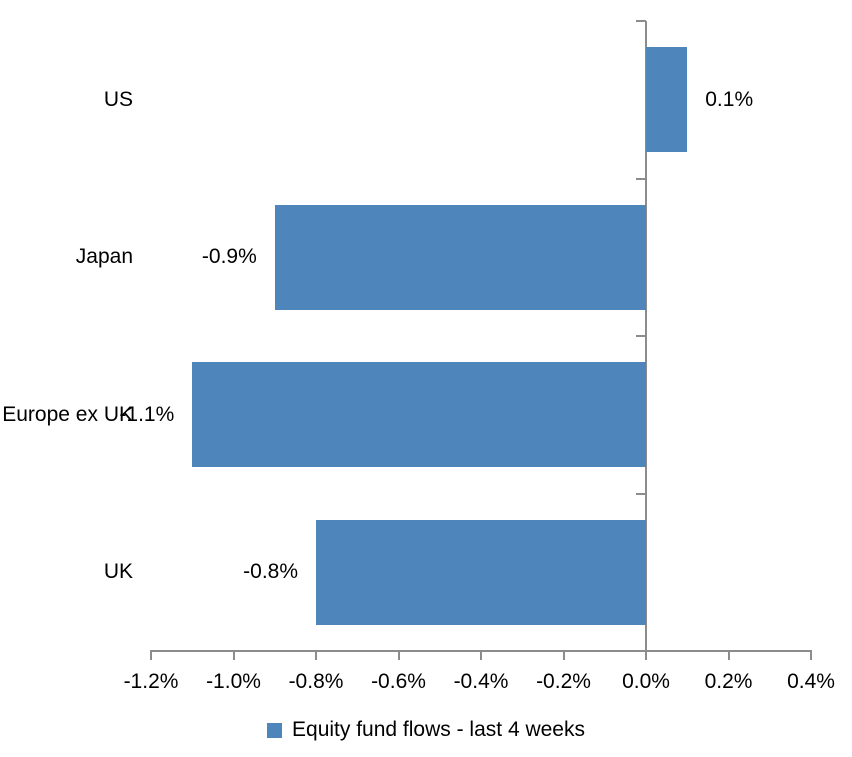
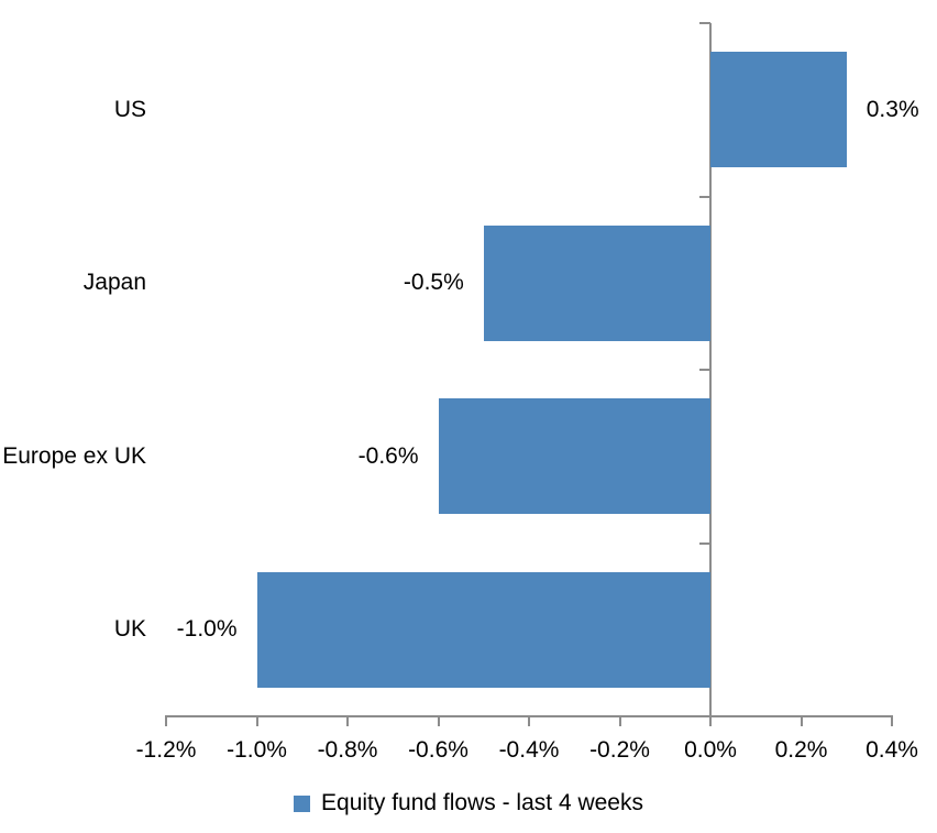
US: 0.1% -> 0.3%
Japan: -0.9% -> -0.5%
Europe ex UK: -1.1% -> -0.6%
UK: -0.8% -> -1.0%
